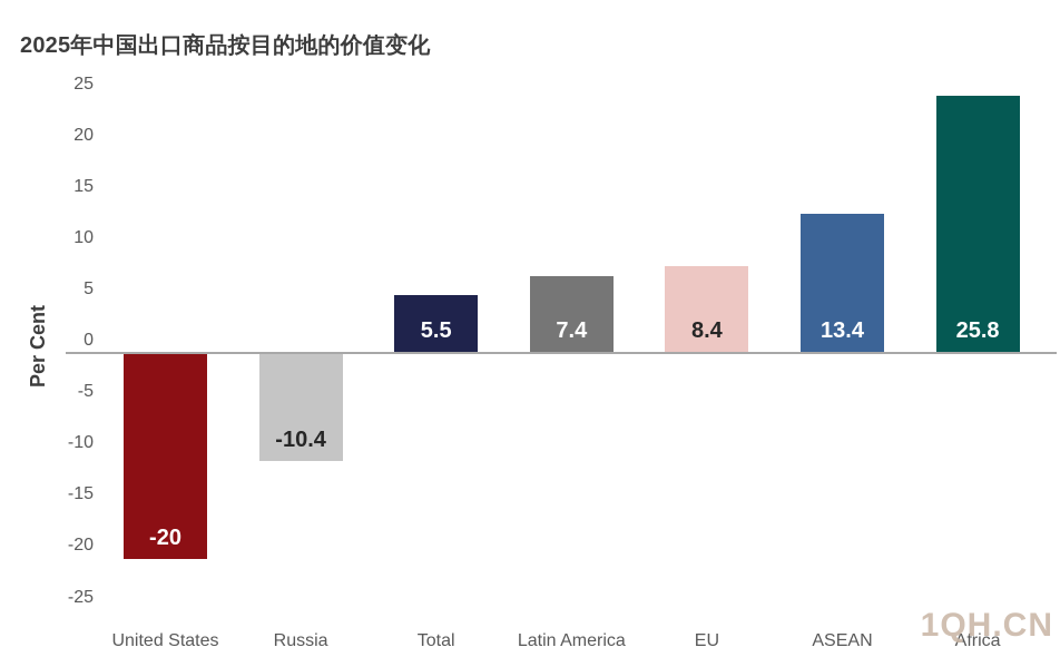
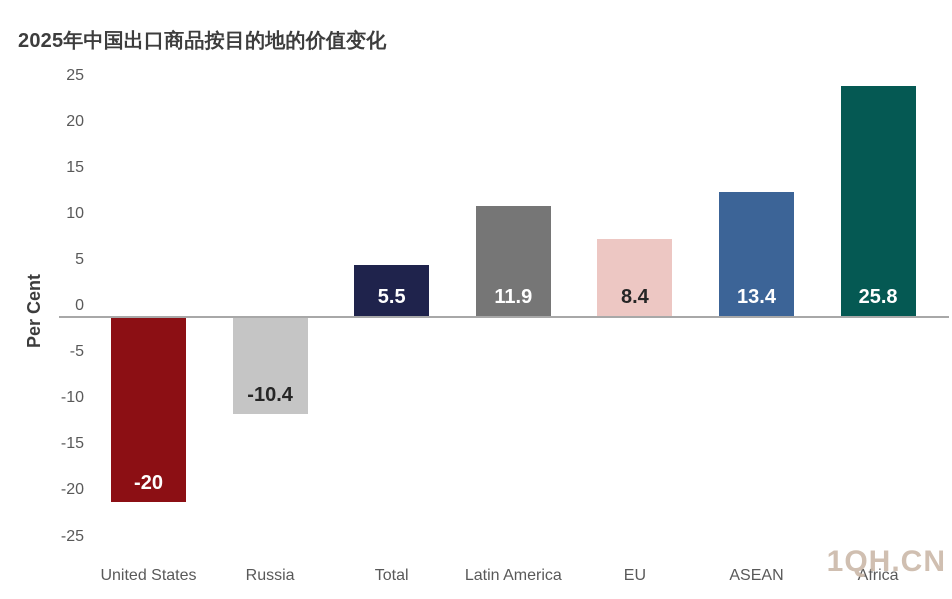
Latin America: 7.4 -> 11.9
